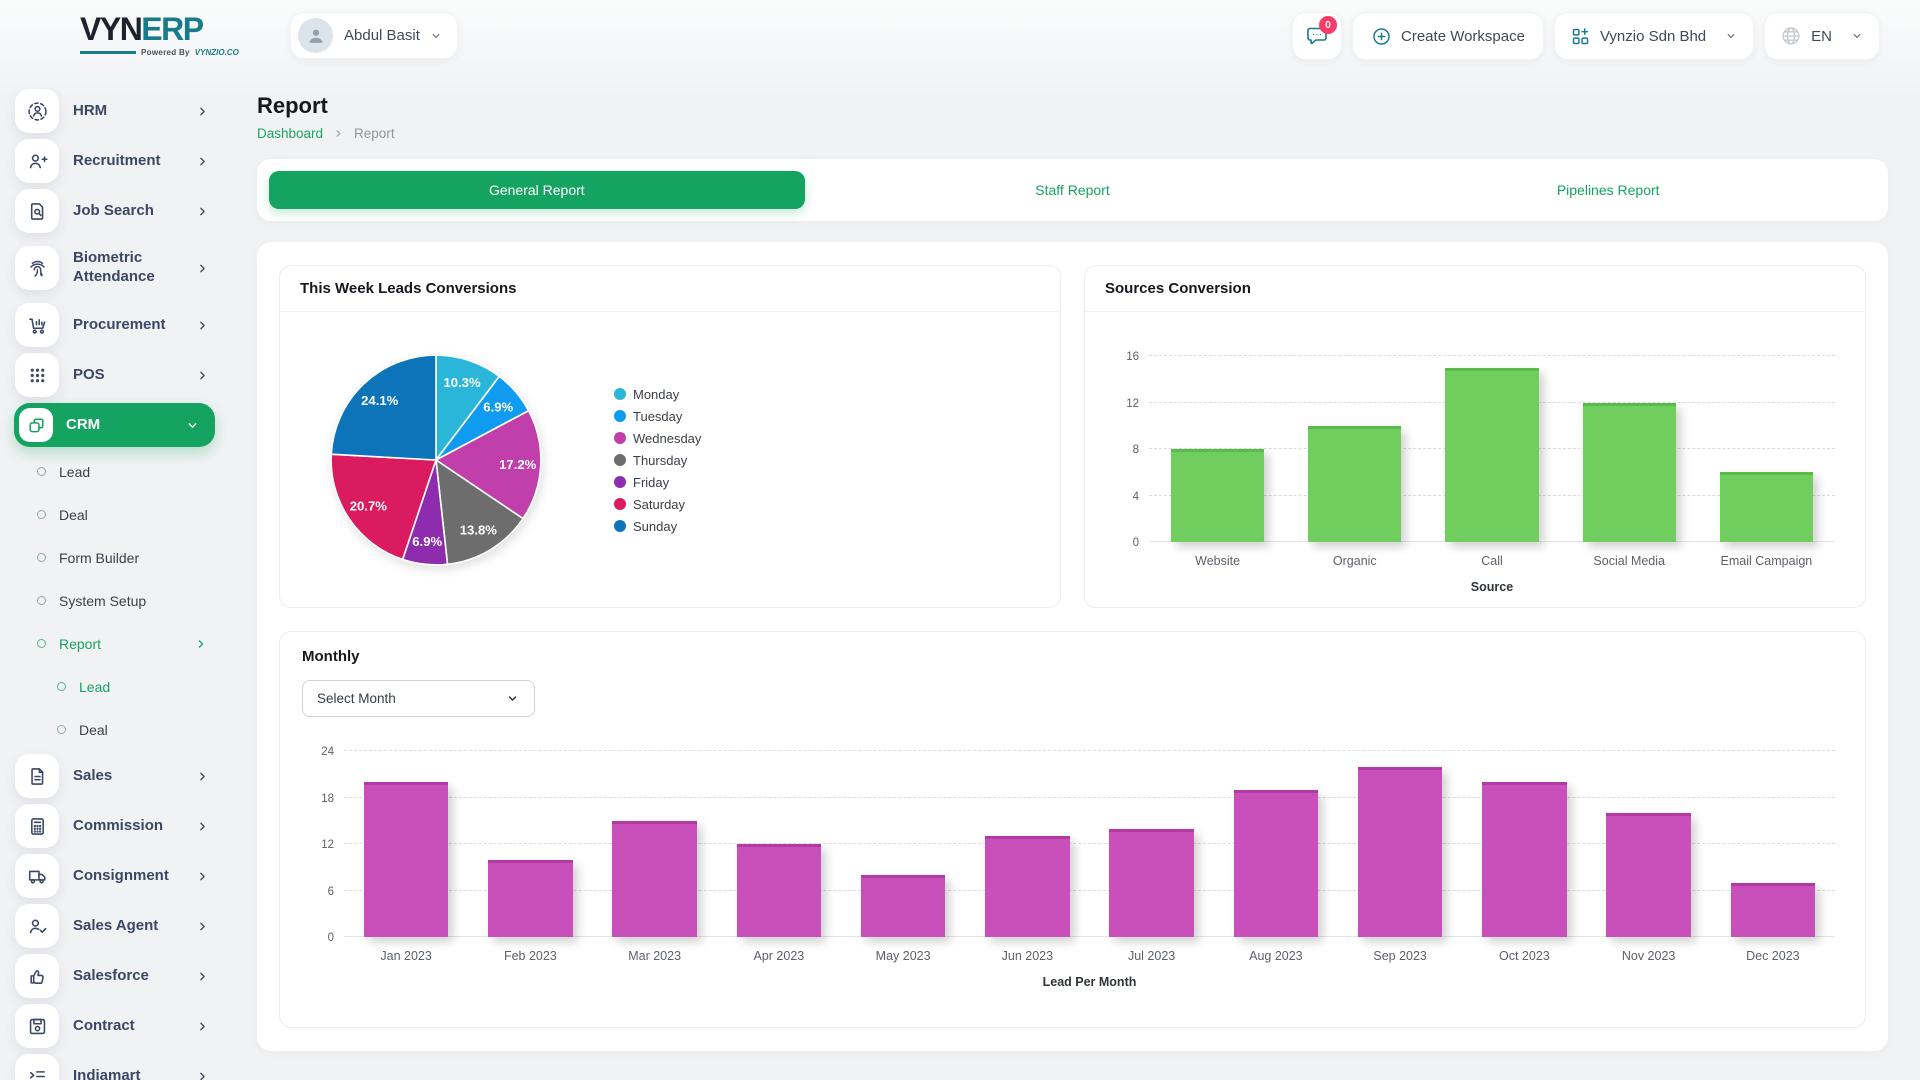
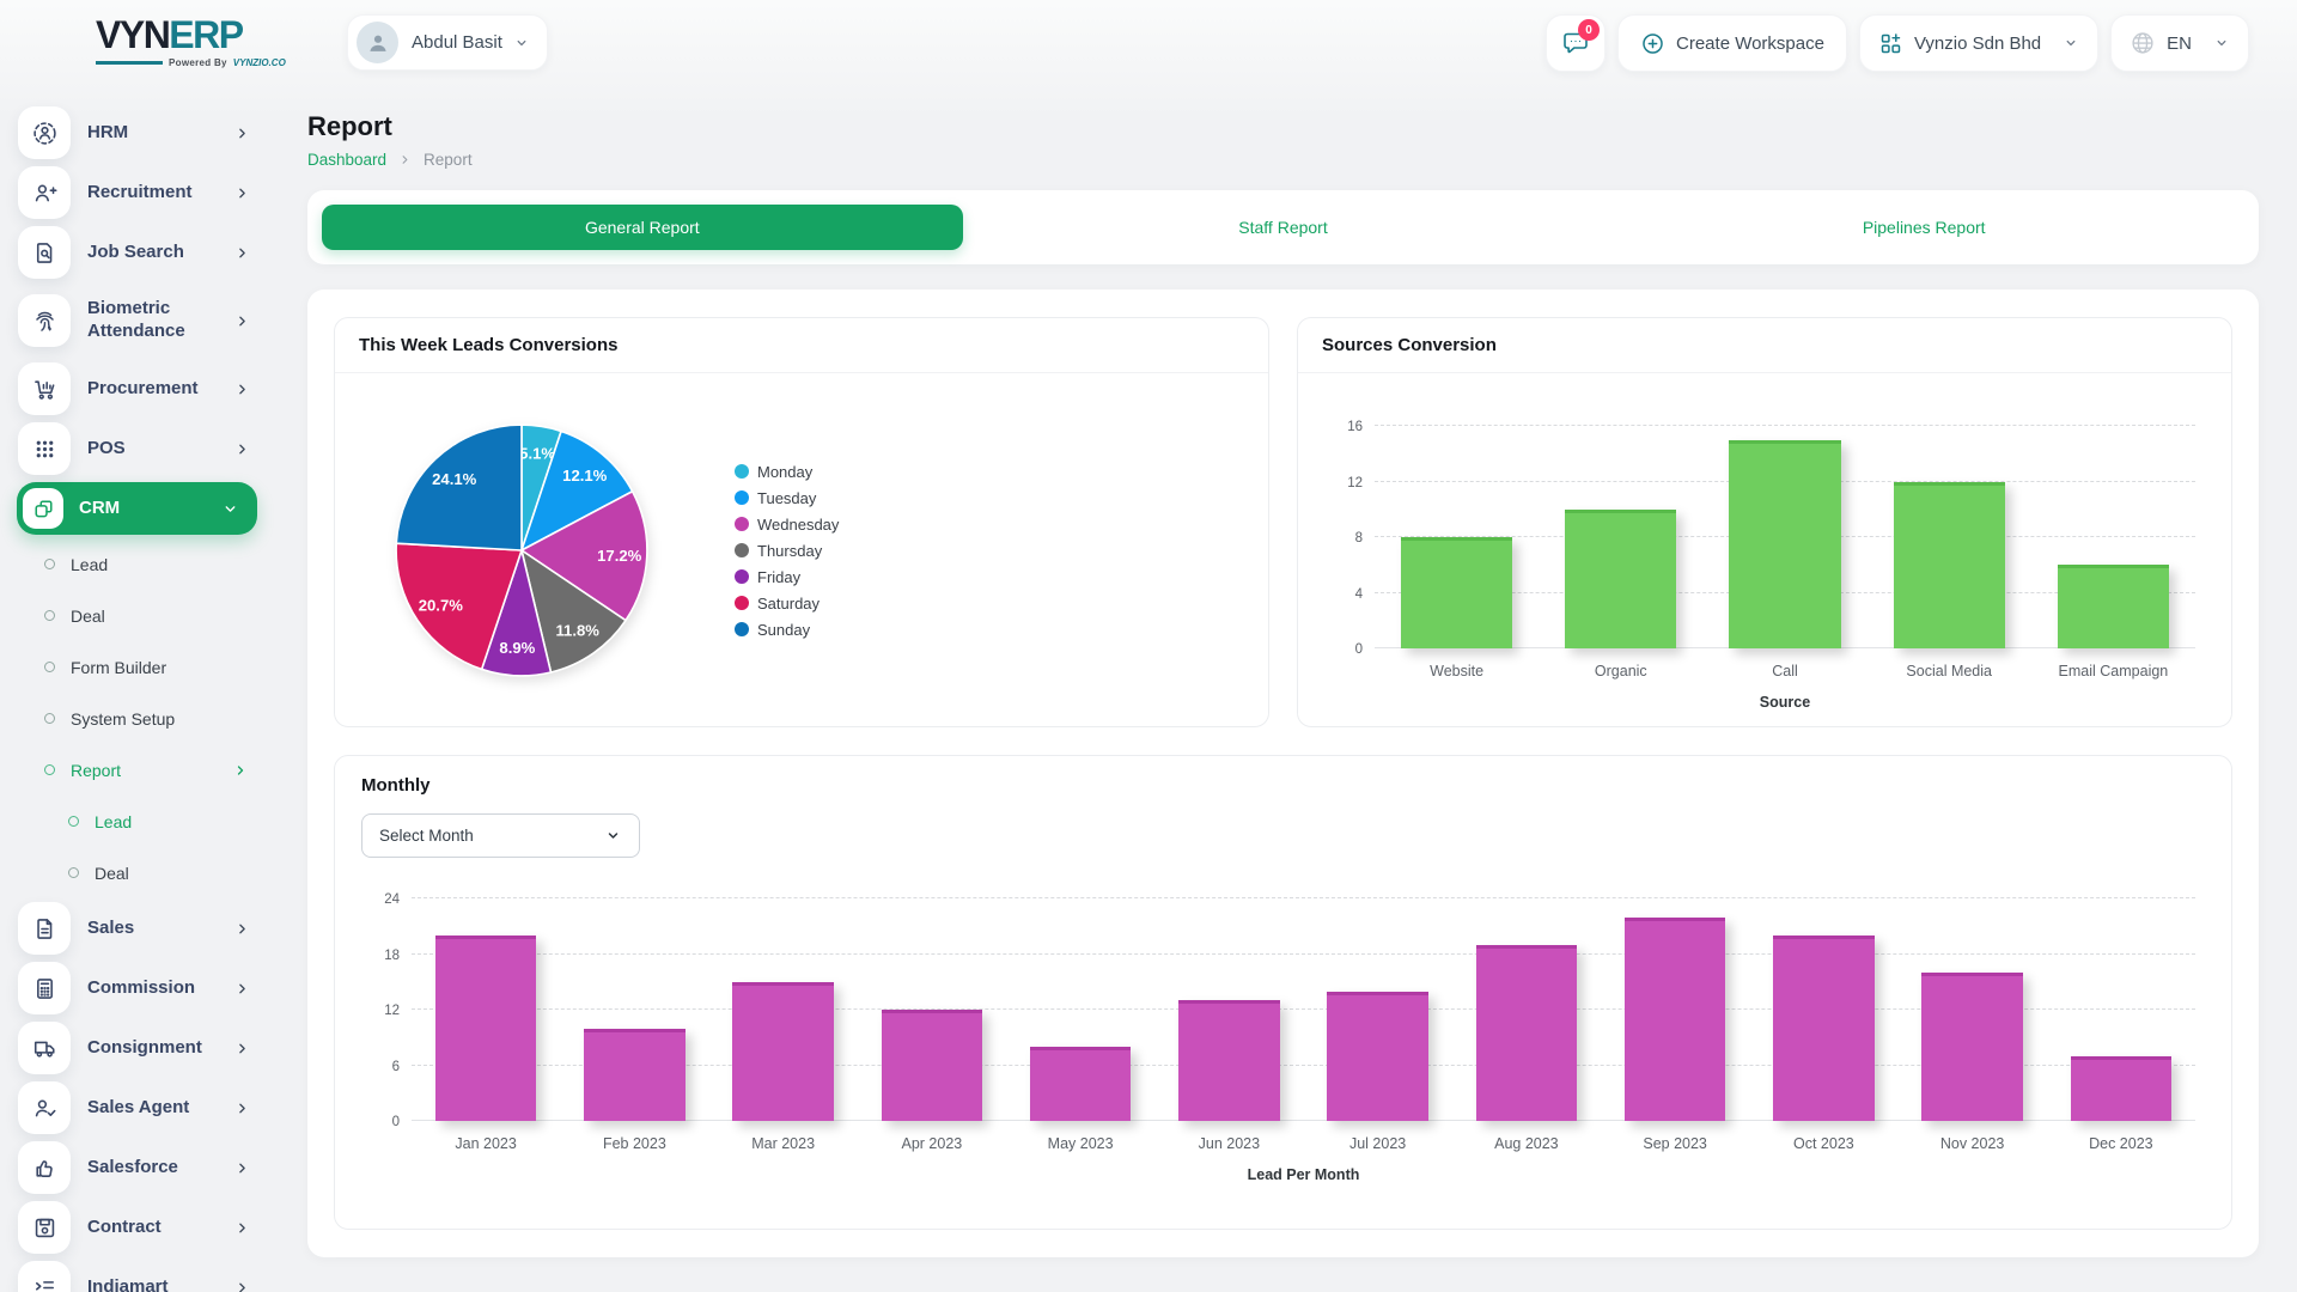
This Week Leads Conversions/Monday: 10.3% -> 5.1%
This Week Leads Conversions/Tuesday: 6.9% -> 12.1%
This Week Leads Conversions/Thursday: 13.8% -> 11.8%
This Week Leads Conversions/Friday: 6.9% -> 8.9%
